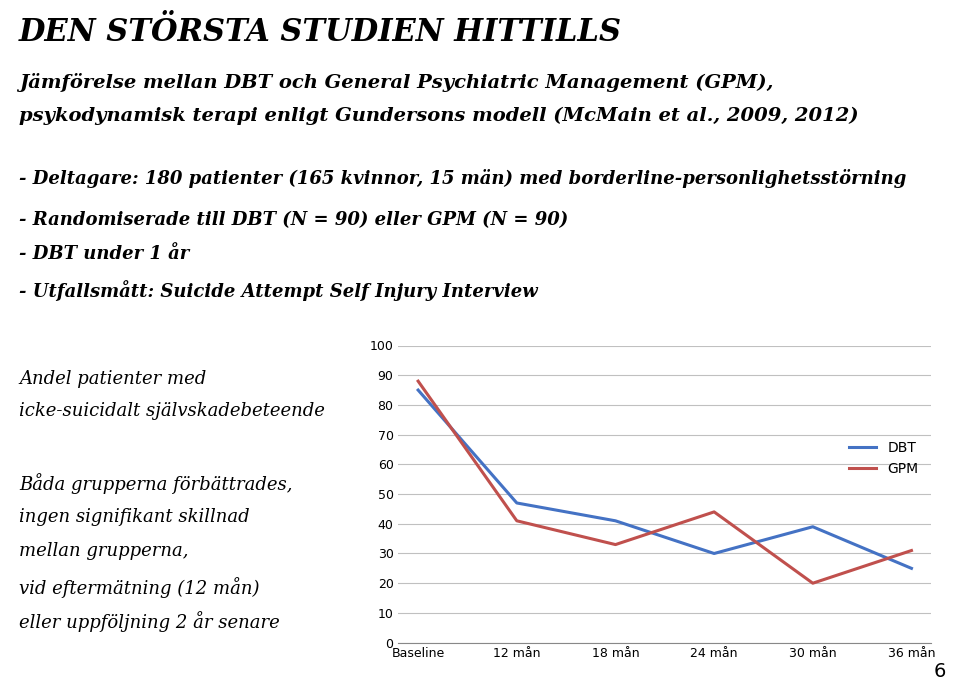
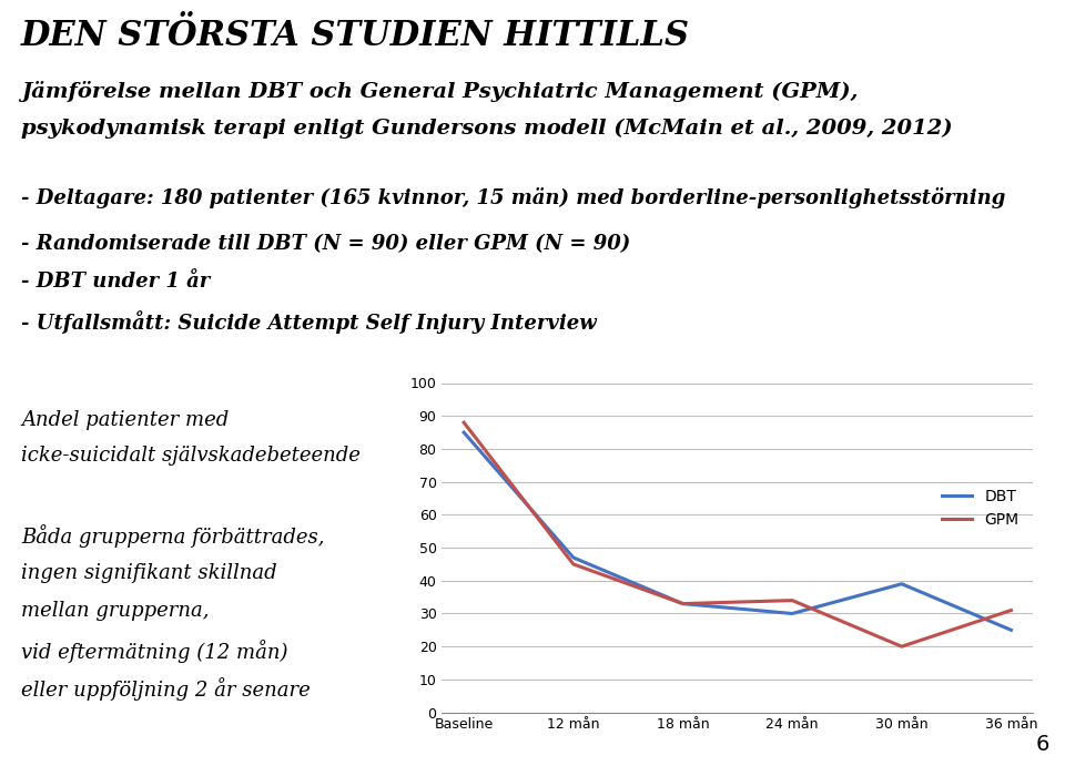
GPM/12 mån: 41 -> 45
DBT/18 mån: 41 -> 33
GPM/24 mån: 44 -> 34
